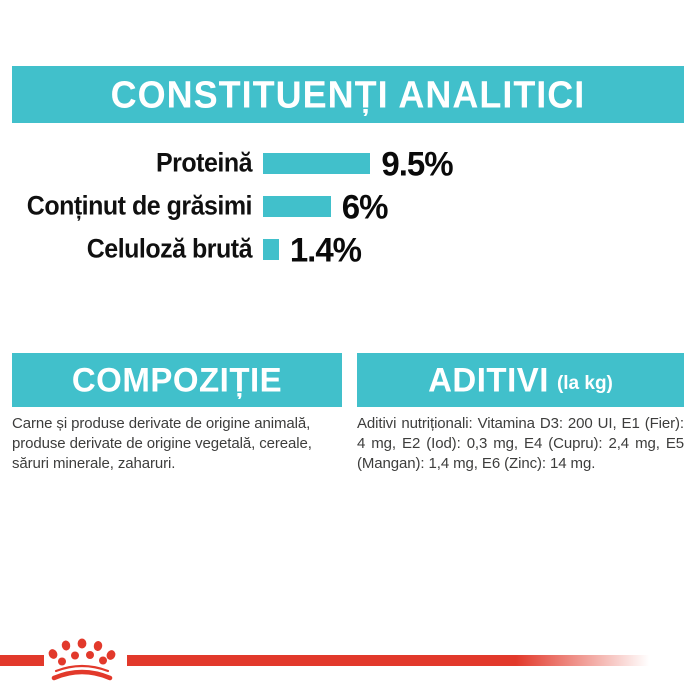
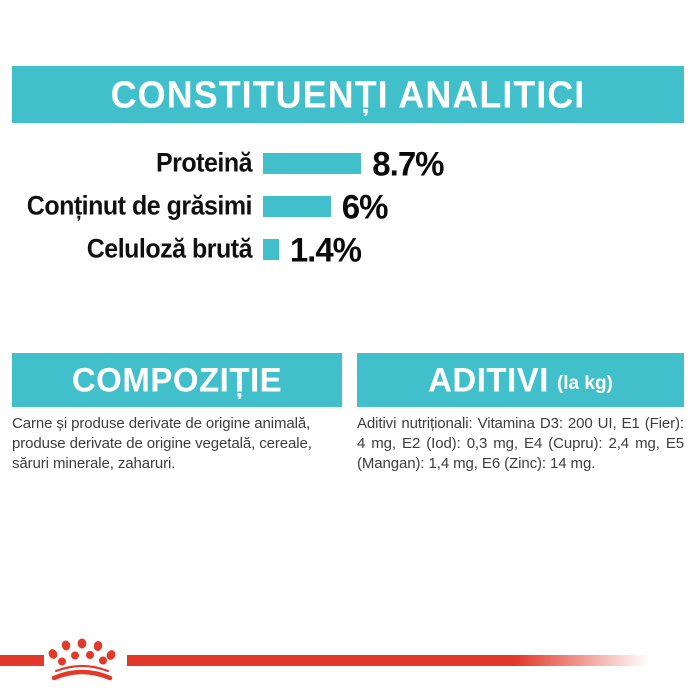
Proteină: 9.5% -> 8.7%
